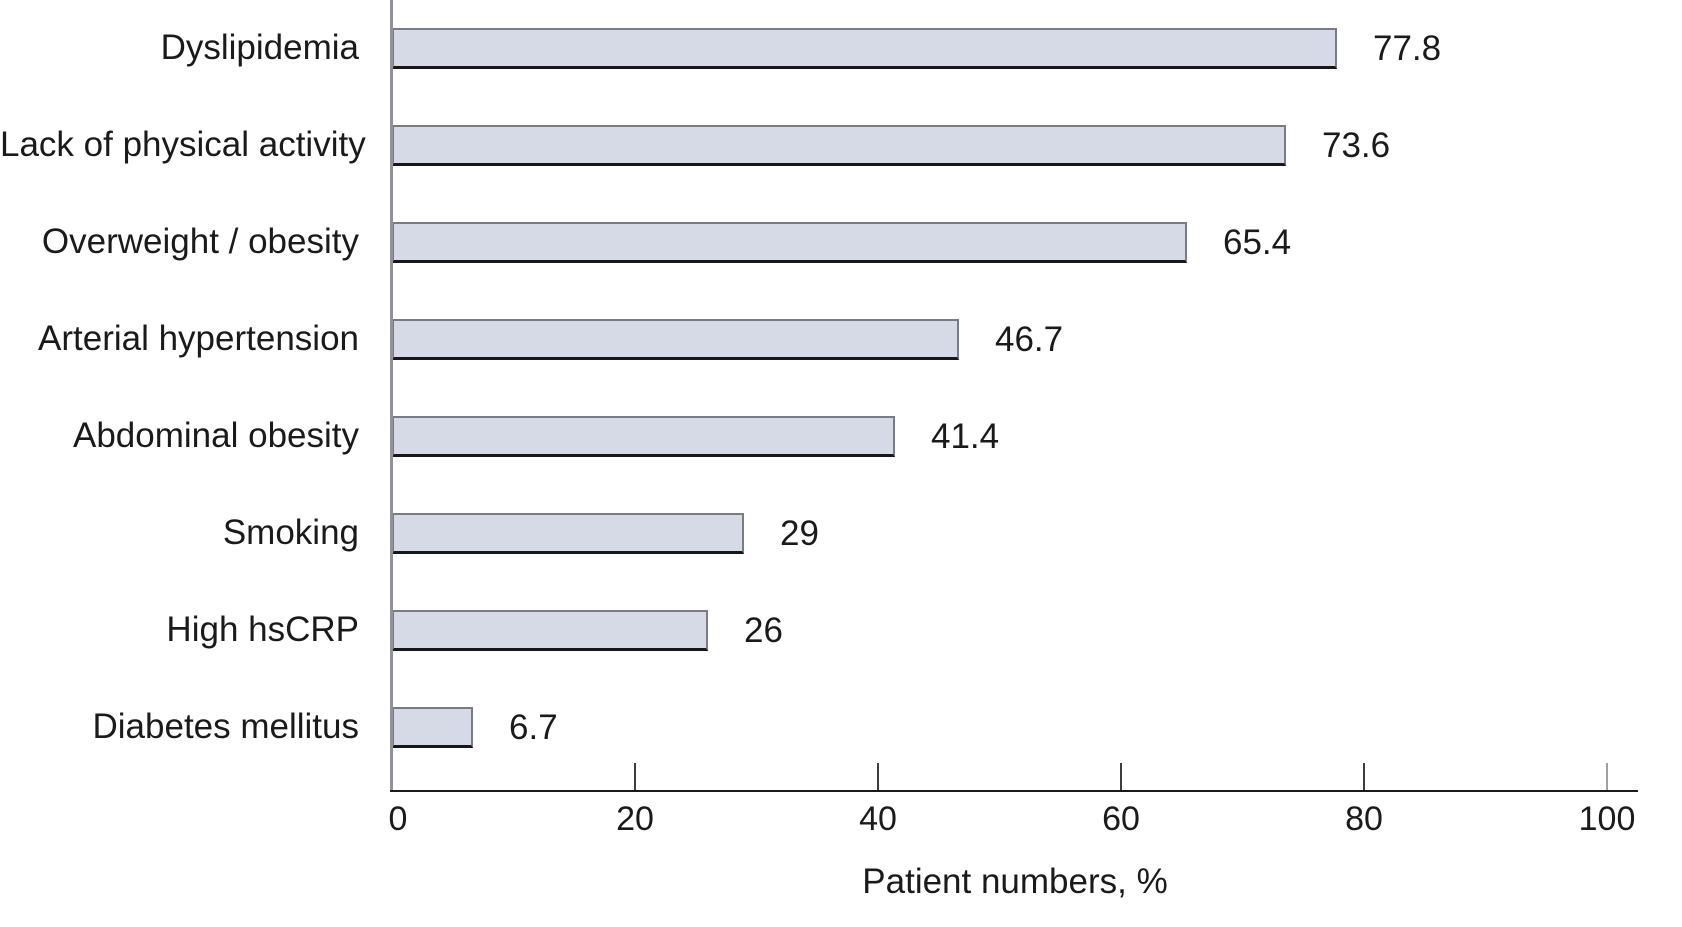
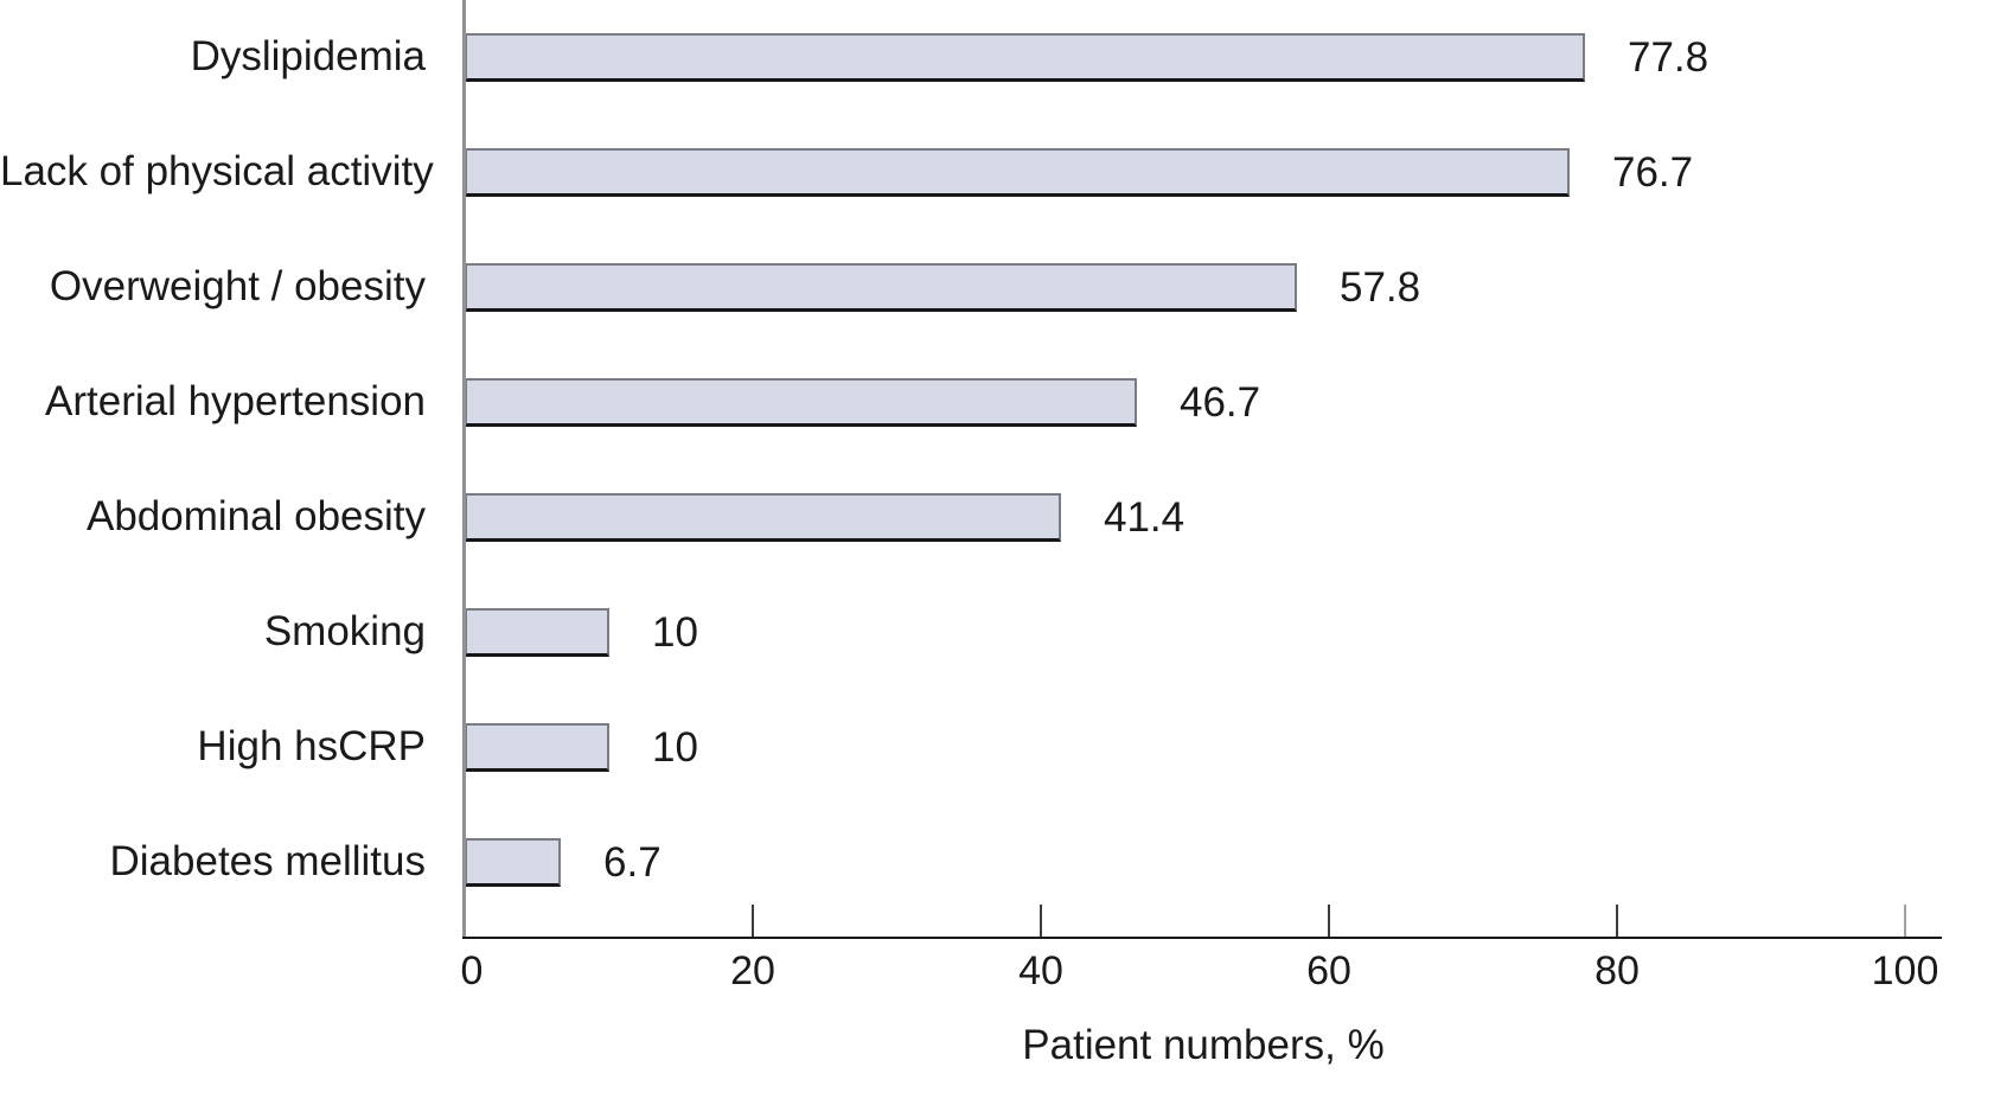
Lack of physical activity: 73.6 -> 76.7
Overweight / obesity: 65.4 -> 57.8
Smoking: 29 -> 10
High hsCRP: 26 -> 10
